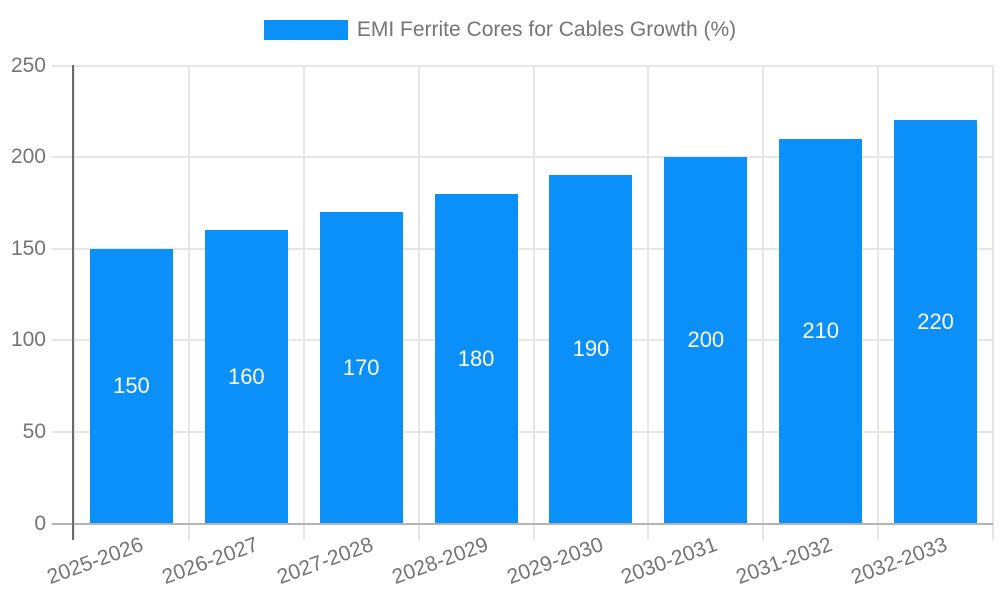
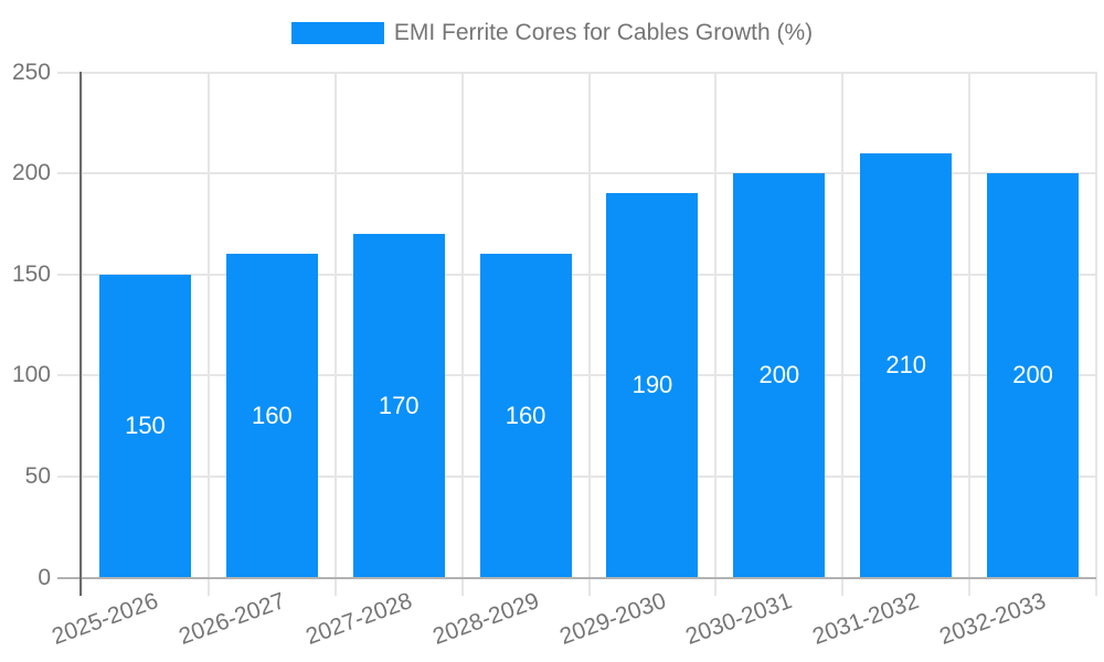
2028-2029: 180 -> 160
2032-2033: 220 -> 200
